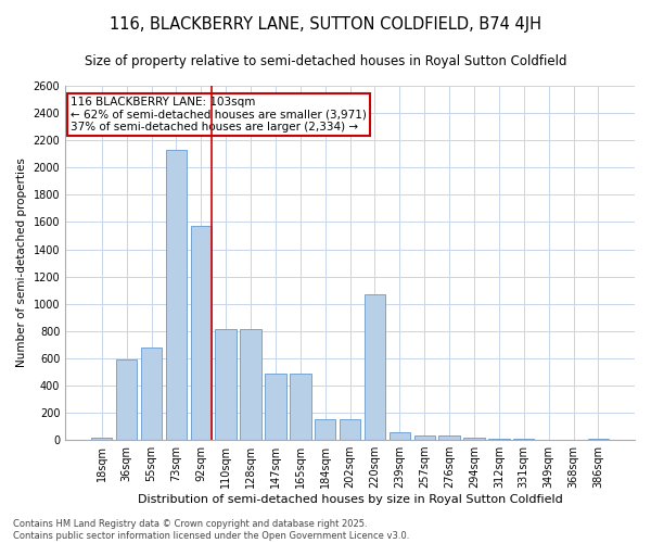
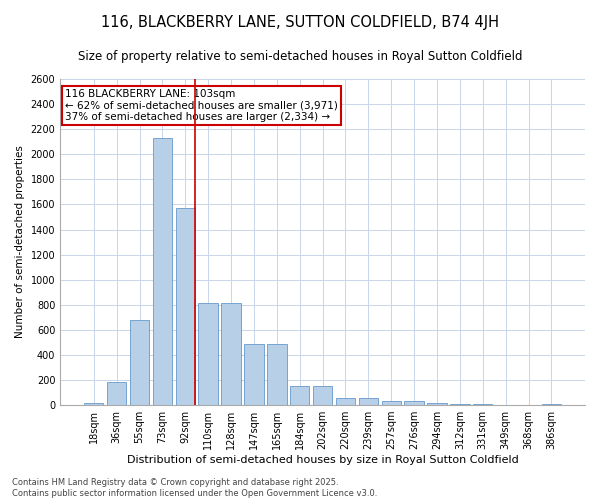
36sqm: 590 -> 180
220sqm: 1070 -> 60
